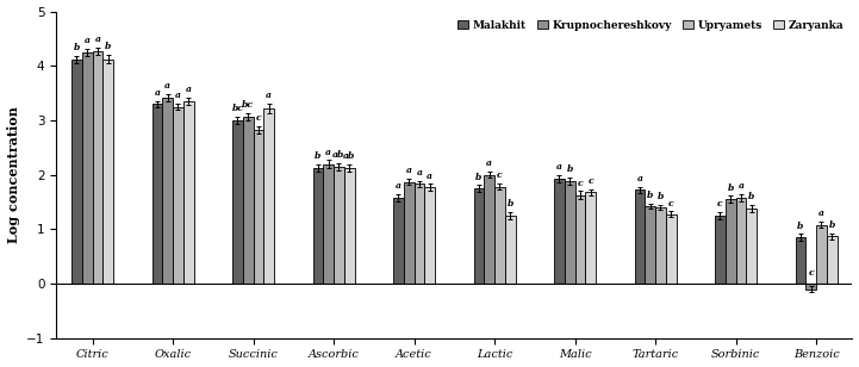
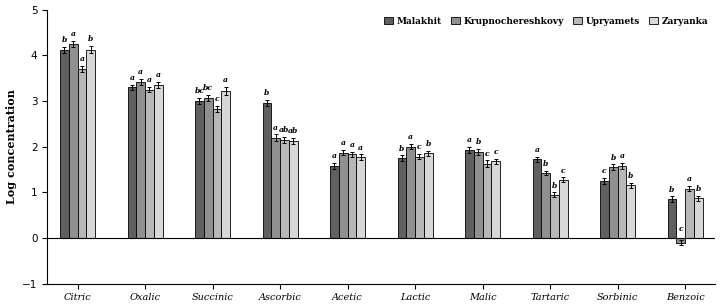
Upryamets/Citric: 4.27 -> 3.70
Malakhit/Ascorbic: 2.12 -> 2.95
Zaryanka/Lactic: 1.25 -> 1.85
Upryamets/Tartaric: 1.40 -> 0.95
Zaryanka/Sorbinic: 1.38 -> 1.15
